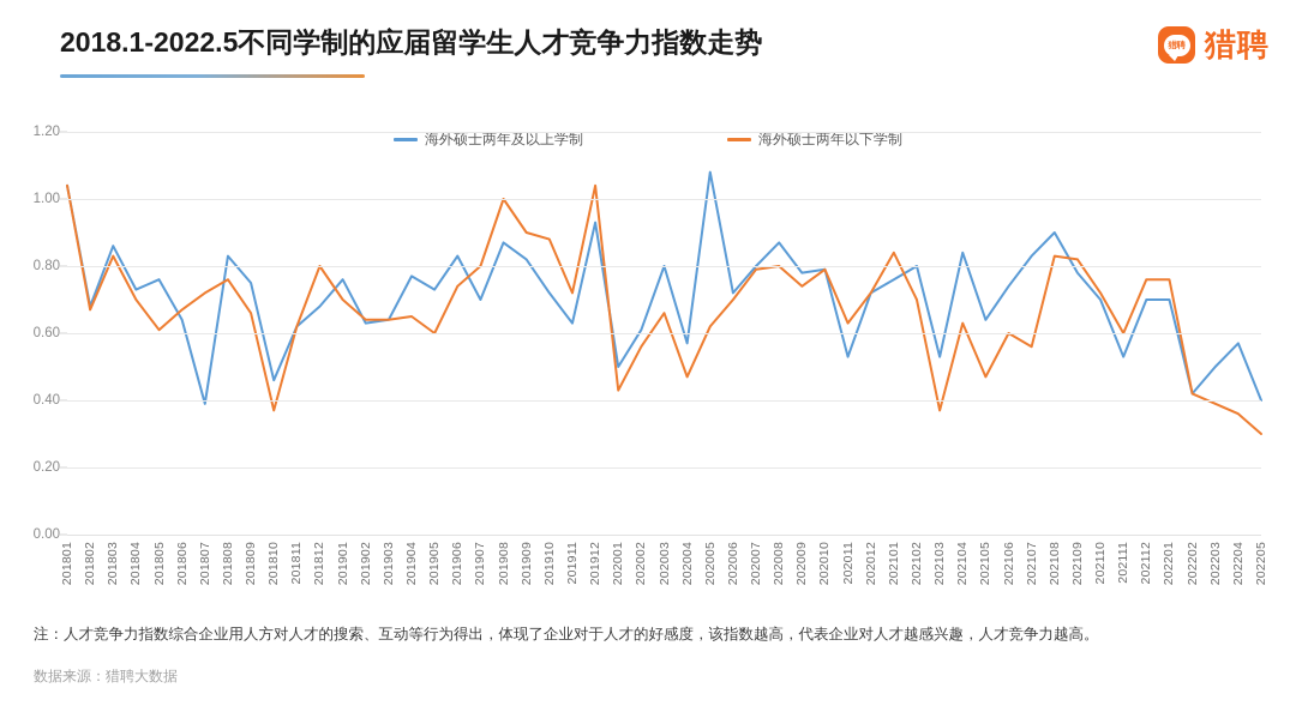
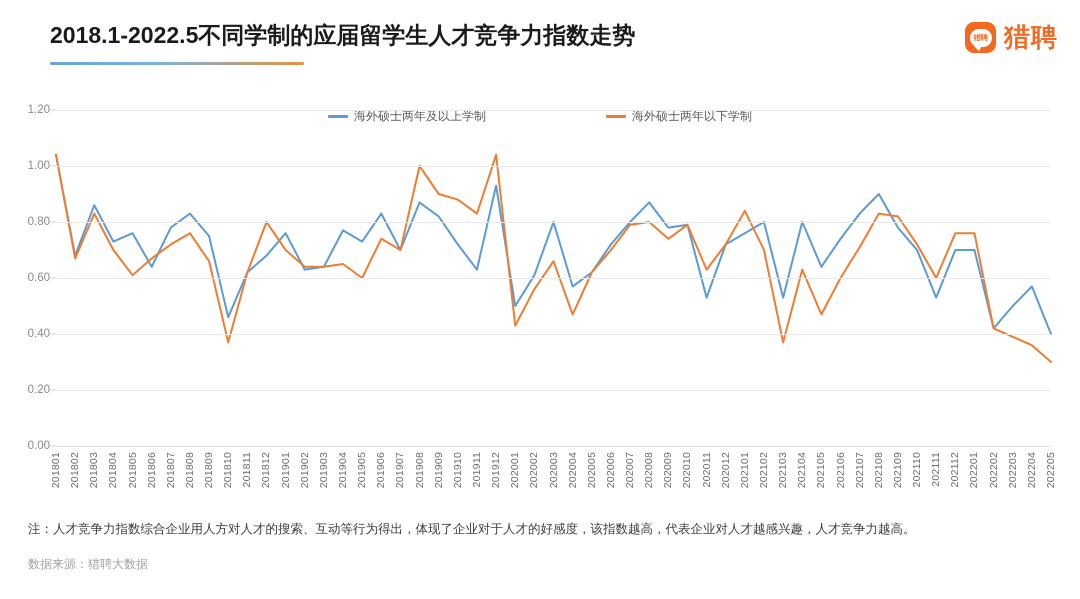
海外硕士两年及以上学制/201807: 0.39 -> 0.78
海外硕士两年以下学制/201907: 0.80 -> 0.70
海外硕士两年以下学制/201911: 0.72 -> 0.83
海外硕士两年及以上学制/202005: 1.08 -> 0.62
海外硕士两年及以上学制/202104: 0.84 -> 0.80
海外硕士两年以下学制/202107: 0.56 -> 0.71
